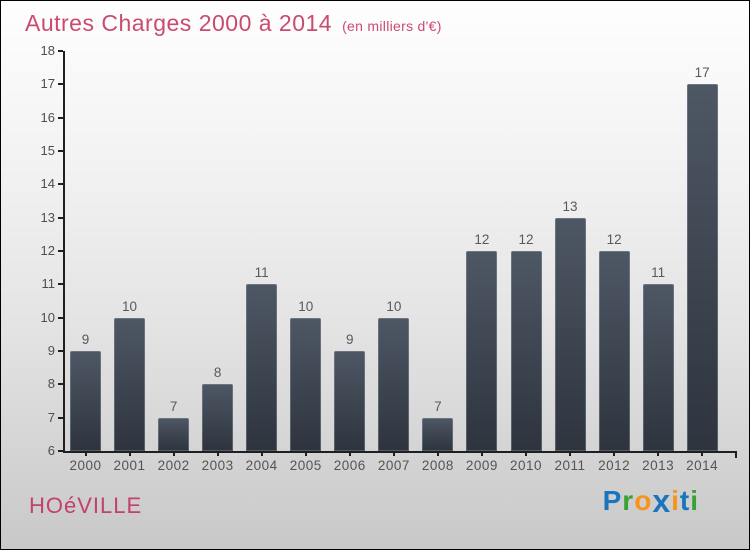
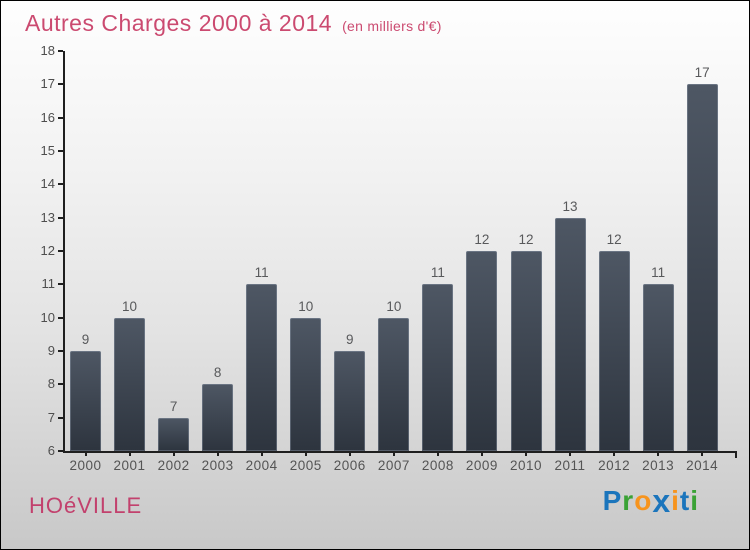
2008: 7 -> 11
